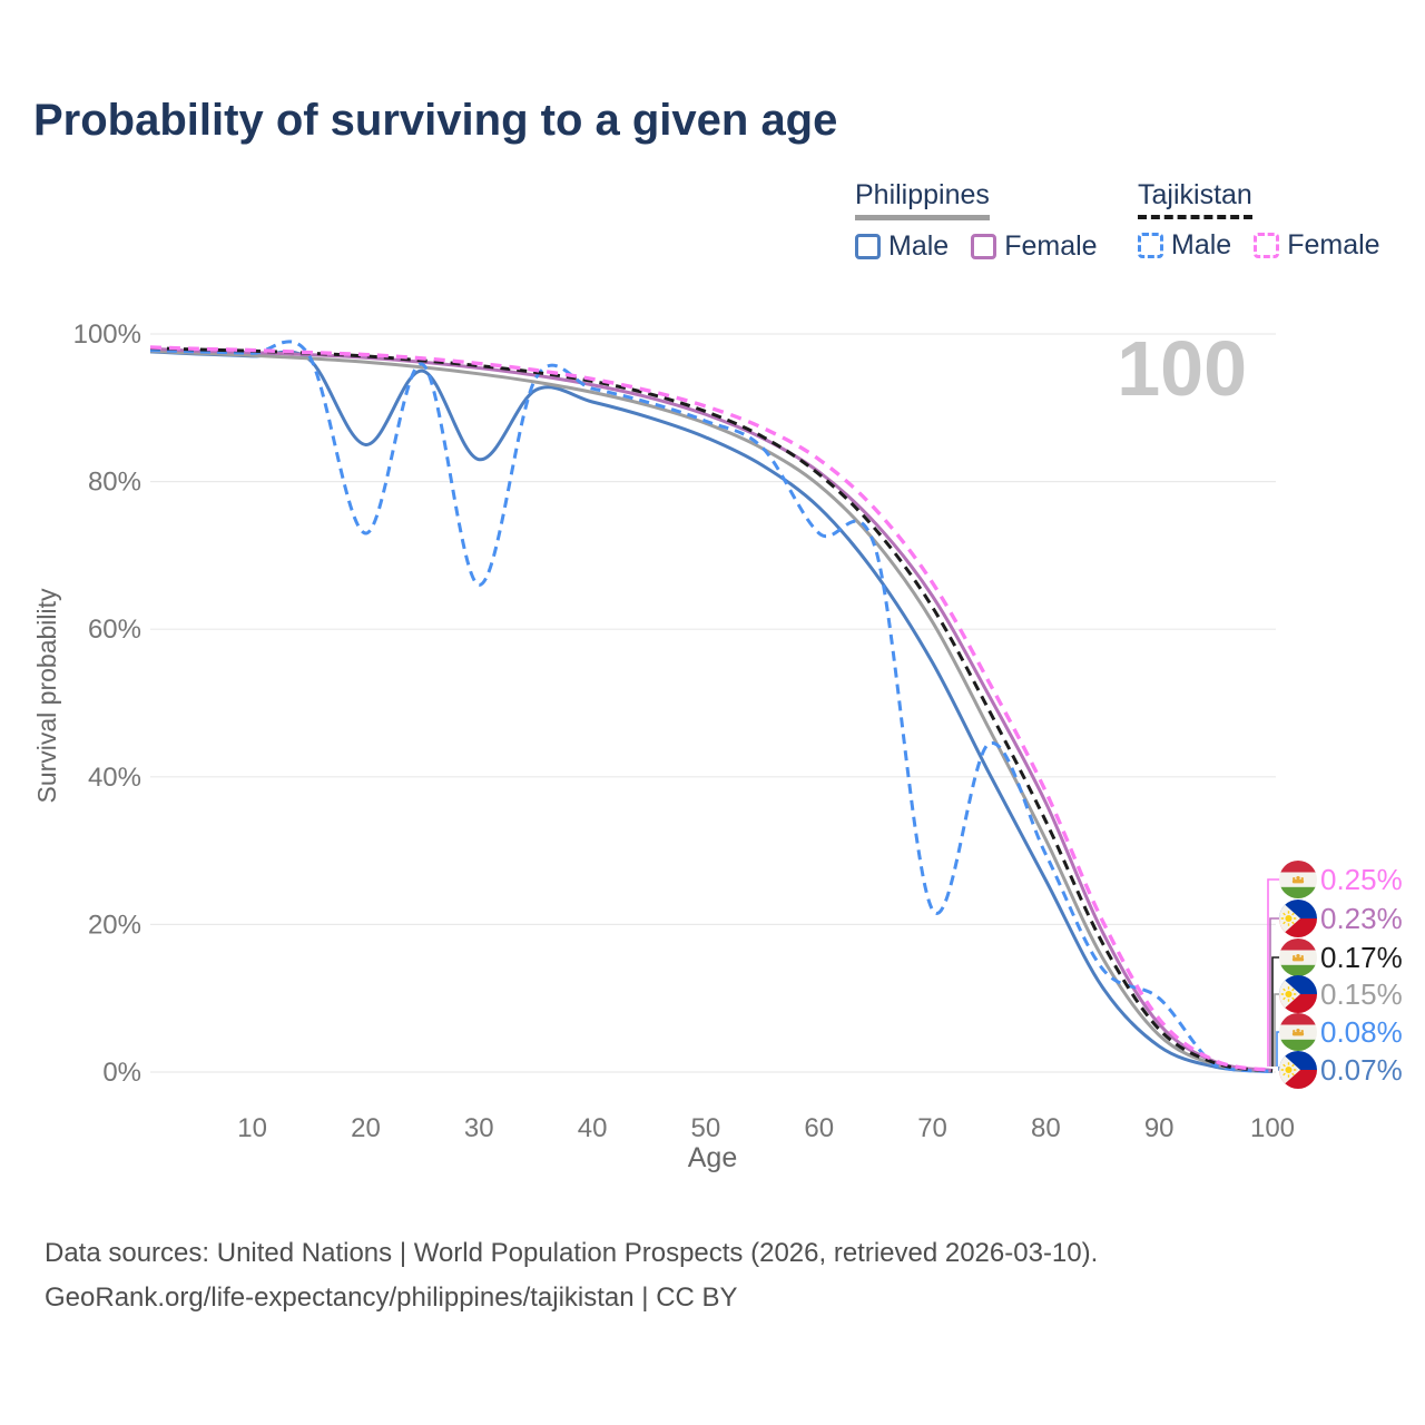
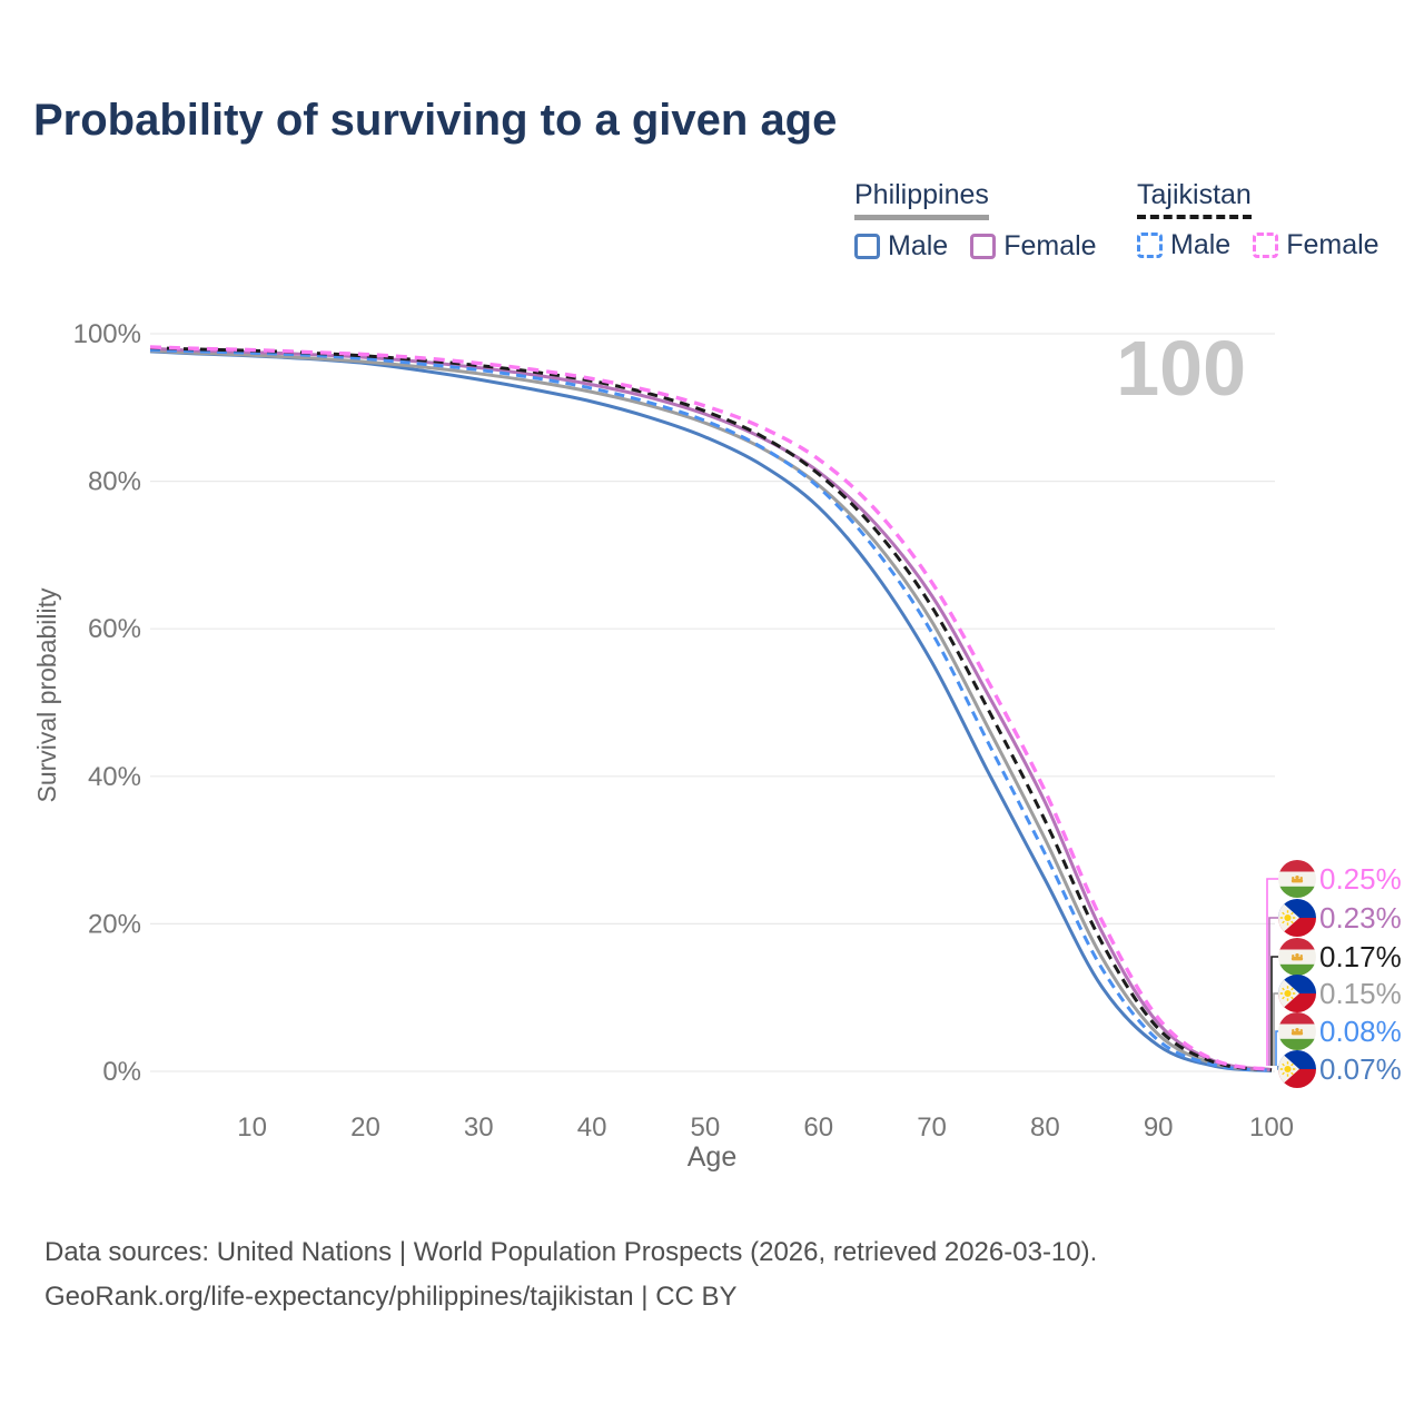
Philippines Male/20: 85% -> 96%
Tajikistan Male/20: 73% -> 97%
Philippines Male/30: 83% -> 94%
Tajikistan Male/30: 66% -> 95%
Tajikistan Male/60: 73% -> 79%
Tajikistan Male/70: 22% -> 60%
Tajikistan Male/90: 10% -> 4%
